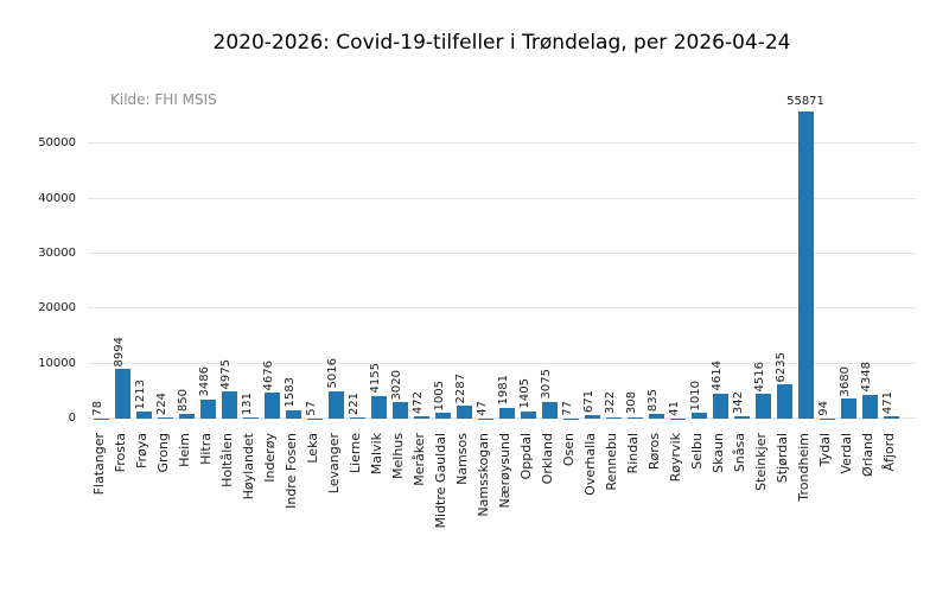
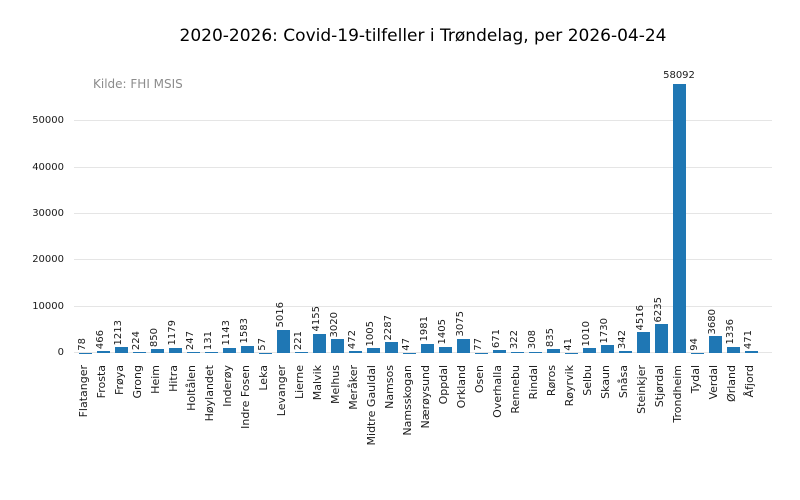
Frosta: 8994 -> 466
Hitra: 3486 -> 1179
Holtålen: 4975 -> 247
Inderøy: 4676 -> 1143
Skaun: 4614 -> 1730
Trondheim: 55871 -> 58092
Ørland: 4348 -> 1336
